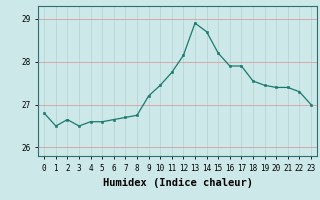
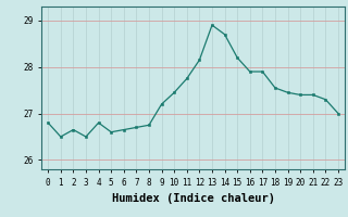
4: 26.60 -> 26.80
